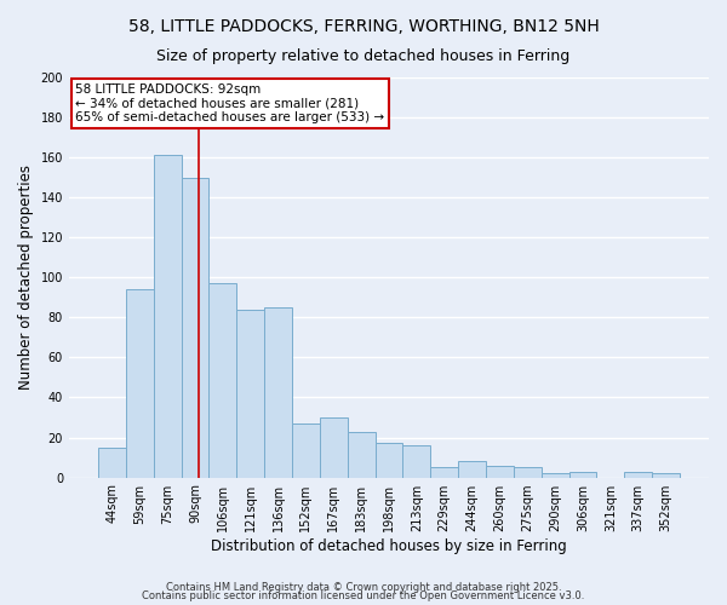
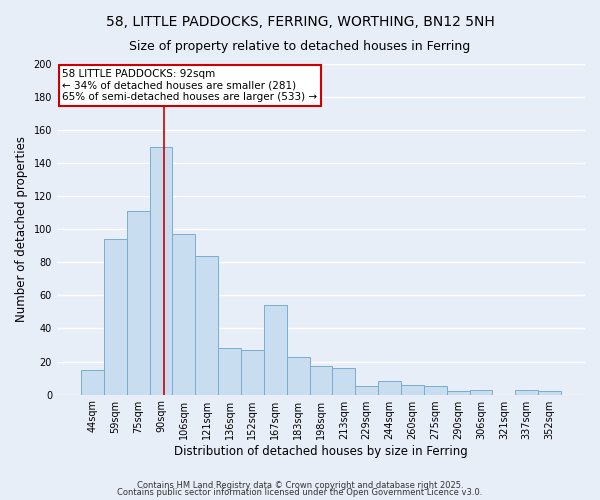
75sqm: 161 -> 111
136sqm: 85 -> 28
167sqm: 30 -> 54
